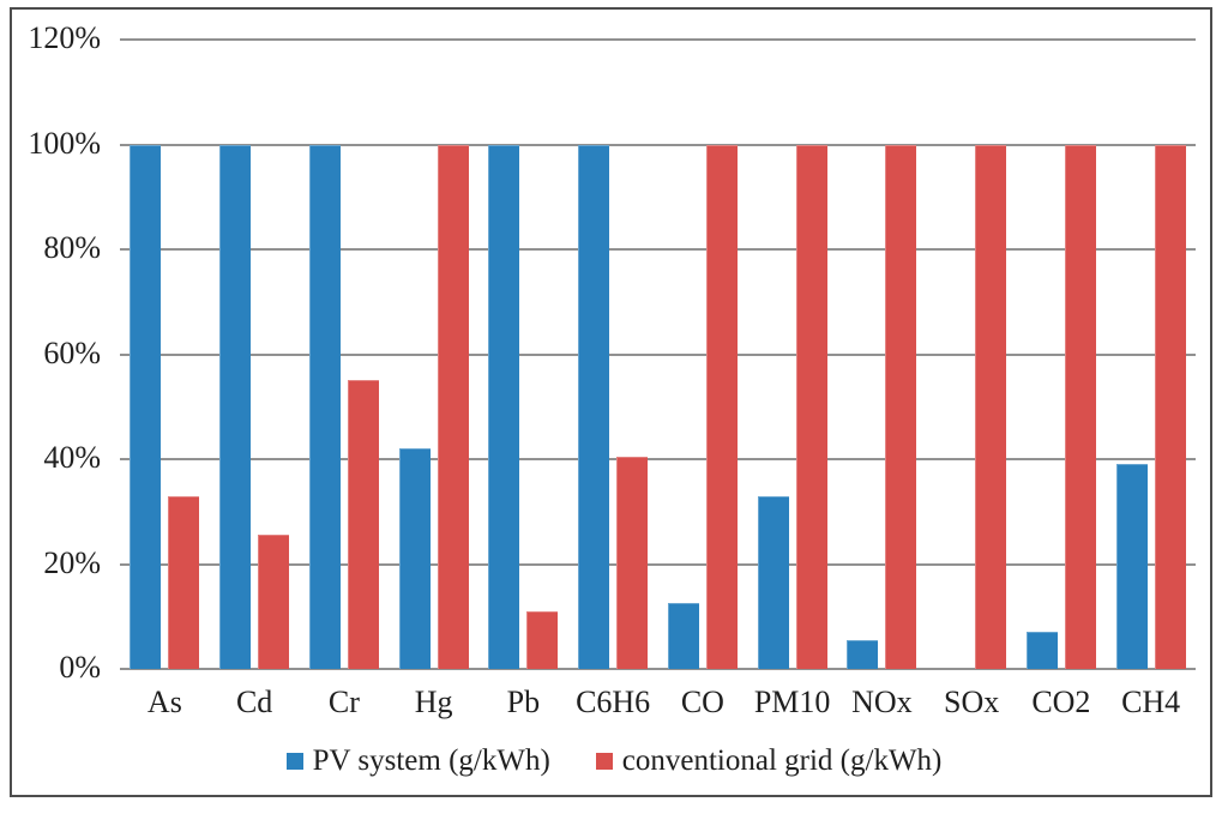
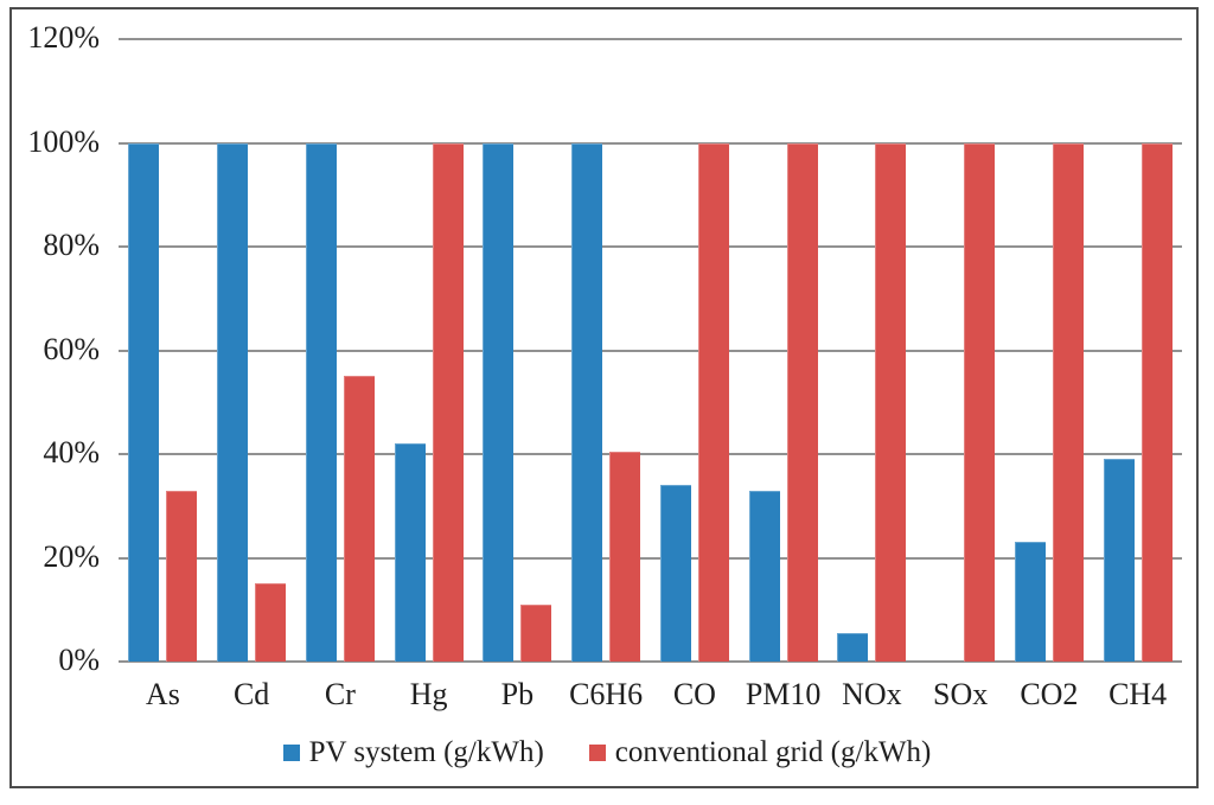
conventional grid (g/kWh)/Cd: 26% -> 15%
PV system (g/kWh)/CO: 12% -> 34%
PV system (g/kWh)/CO2: 7% -> 23%
